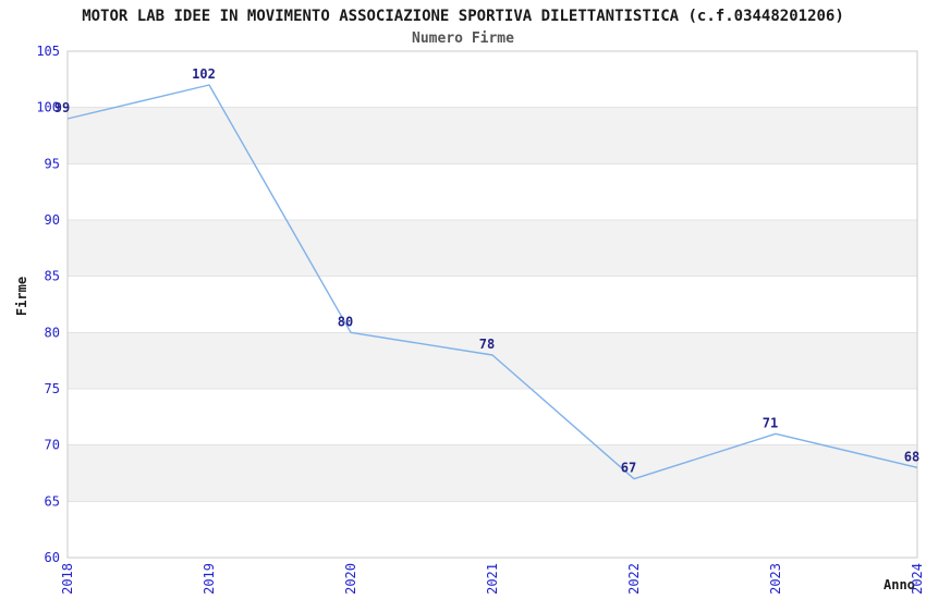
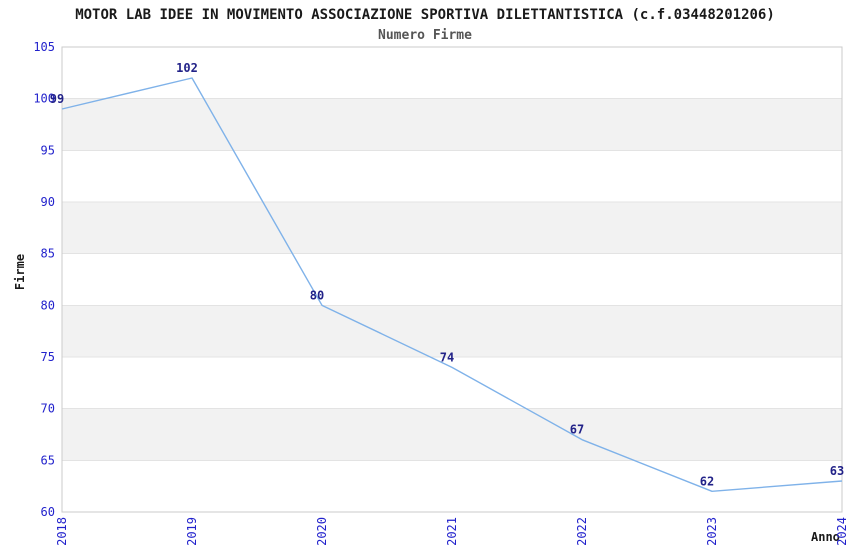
2021: 78 -> 74
2023: 71 -> 62
2024: 68 -> 63
